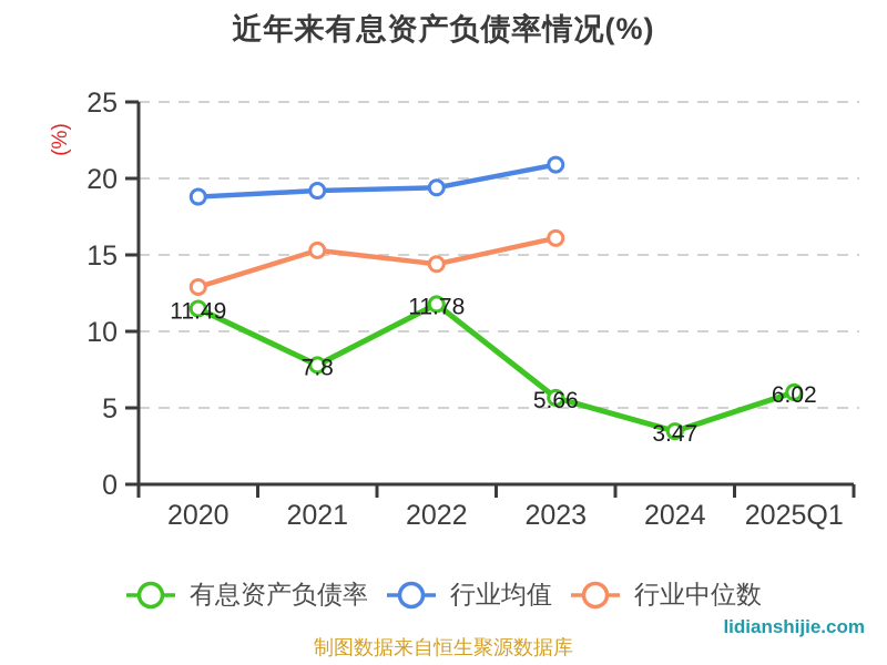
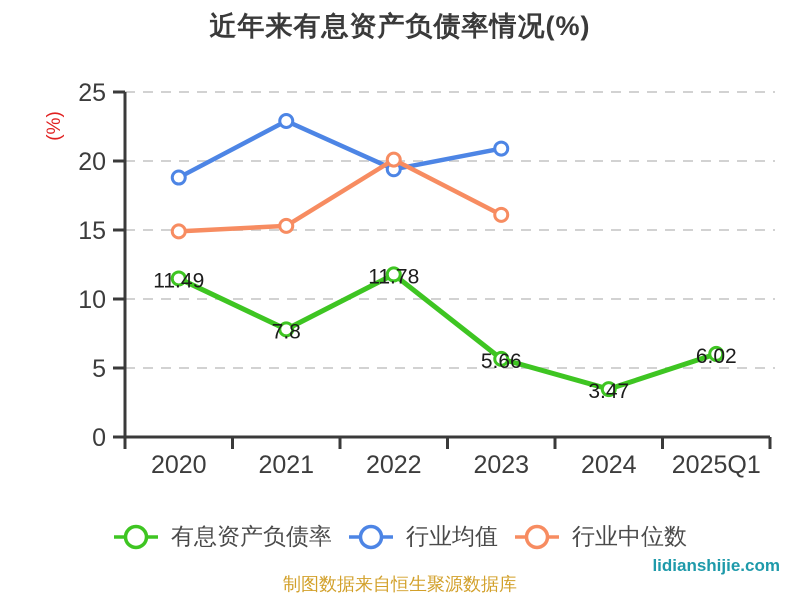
行业中位数/2020: 12.9 -> 14.9
行业均值/2021: 19.2 -> 22.9
行业中位数/2022: 14.4 -> 20.1
